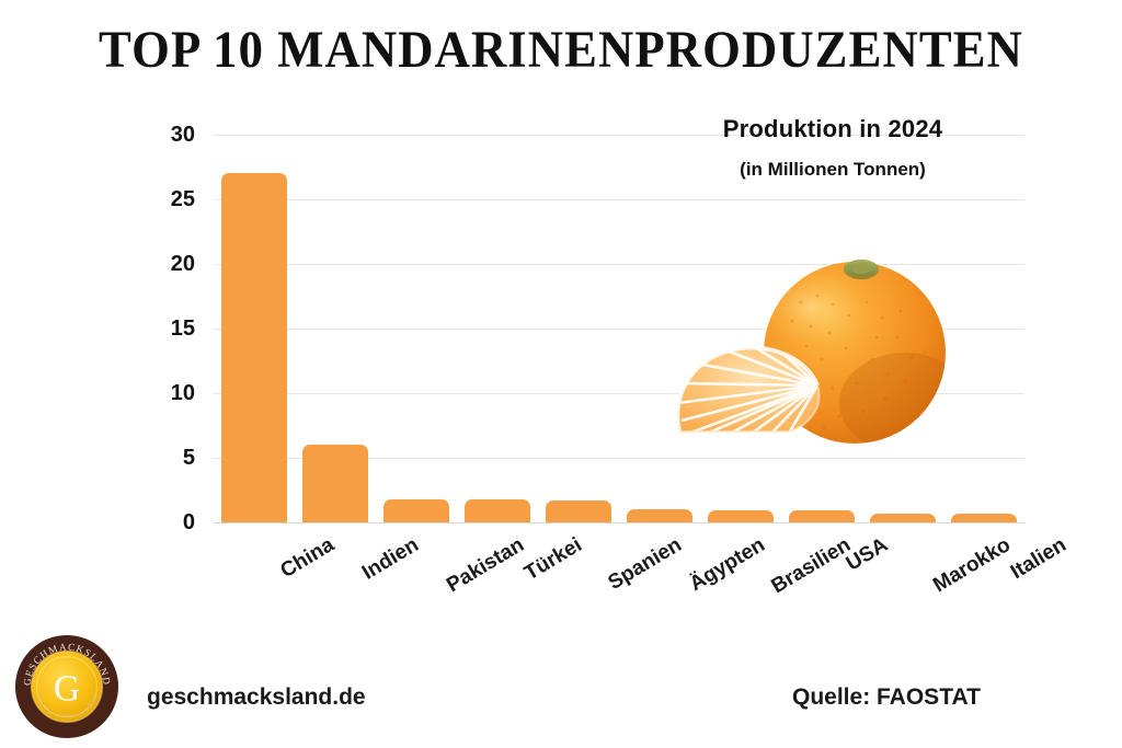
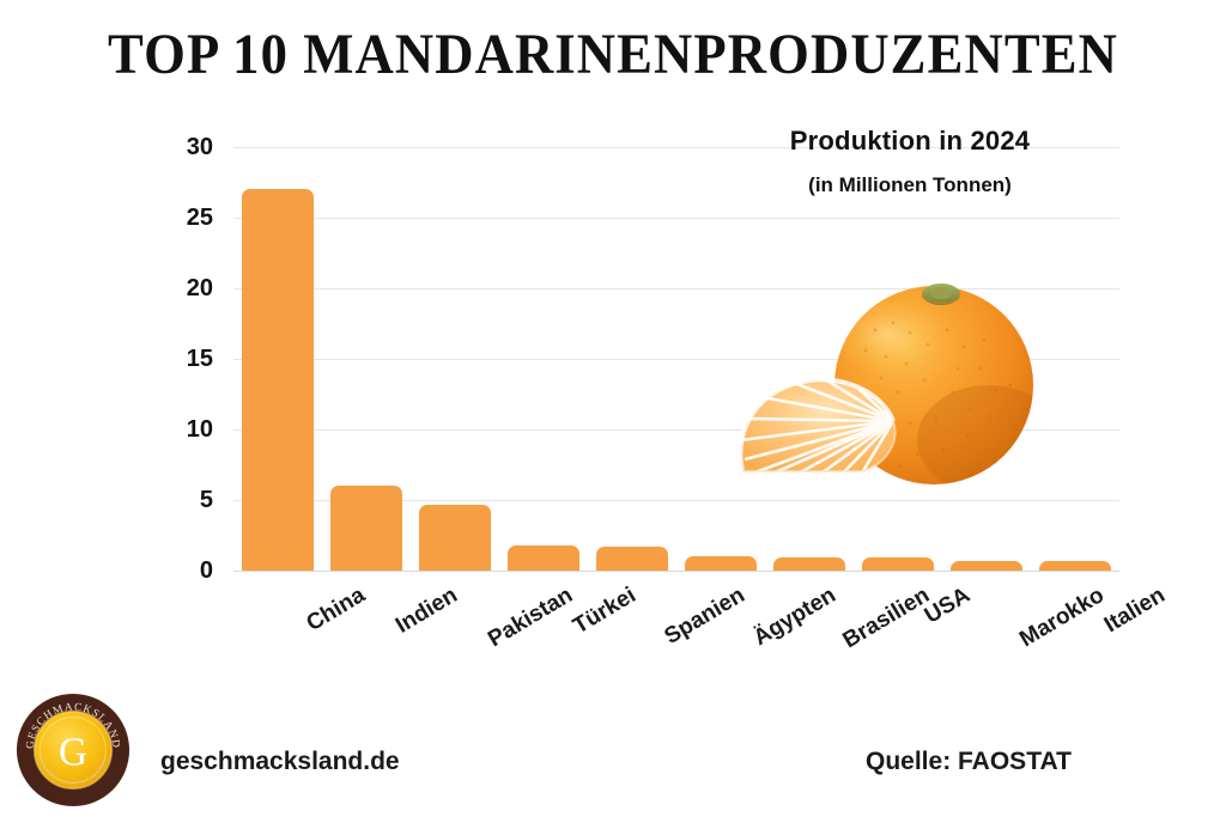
Pakistan: 1.8 -> 4.7
